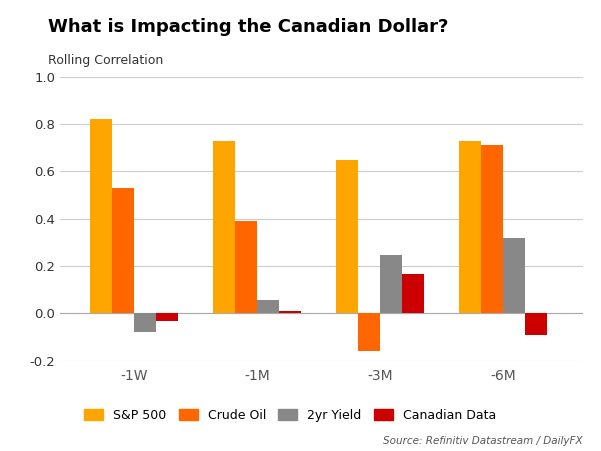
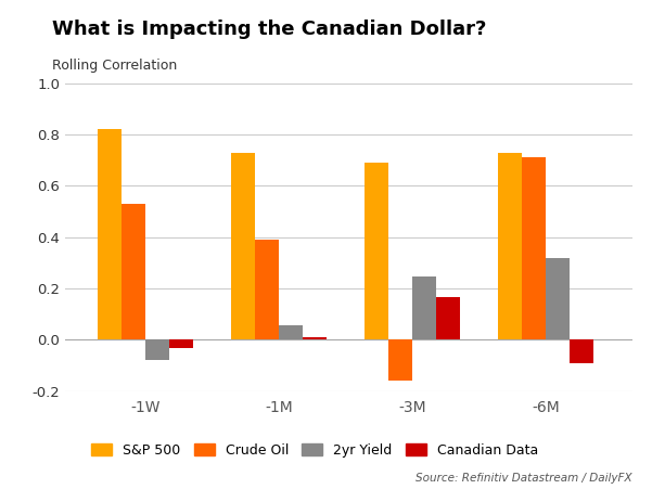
S&P 500/-3M: 0.65 -> 0.69
